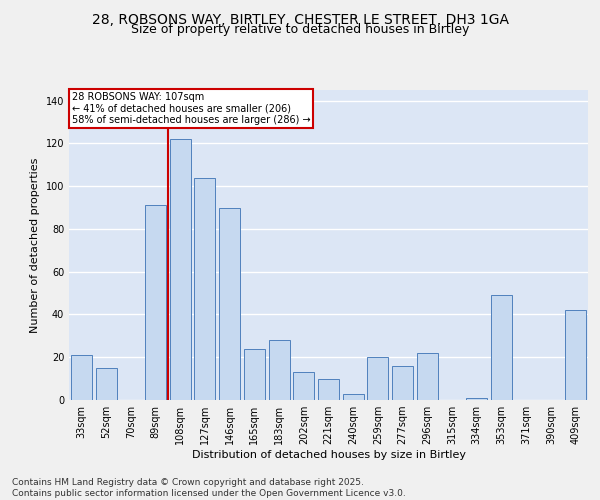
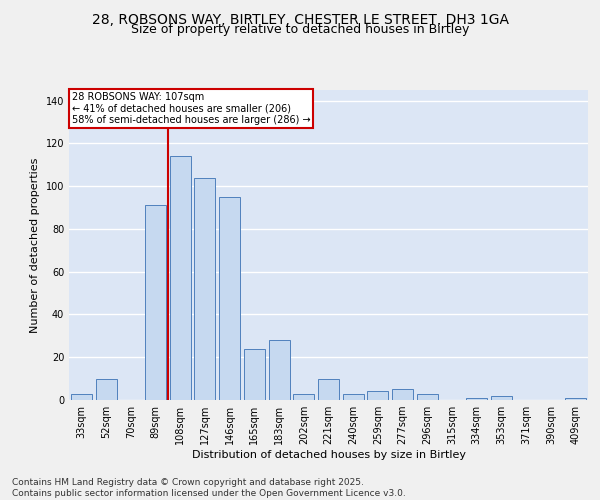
33sqm: 21 -> 3
52sqm: 15 -> 10
108sqm: 122 -> 114
146sqm: 90 -> 95
202sqm: 13 -> 3
259sqm: 20 -> 4
277sqm: 16 -> 5
296sqm: 22 -> 3
353sqm: 49 -> 2
409sqm: 42 -> 1
